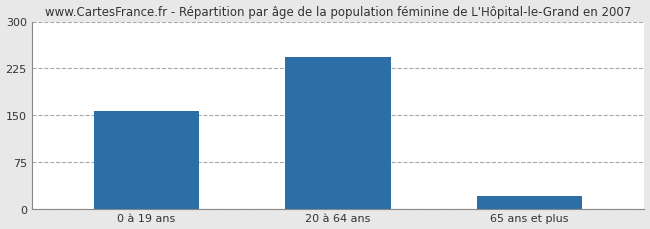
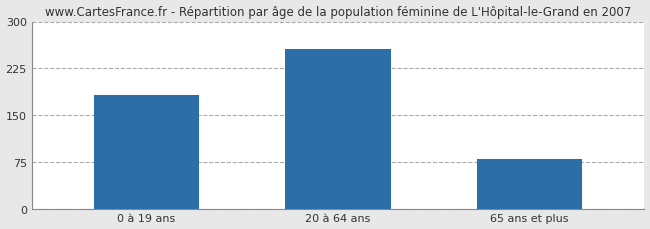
0 à 19 ans: 157 -> 182
20 à 64 ans: 243 -> 256
65 ans et plus: 20 -> 80
